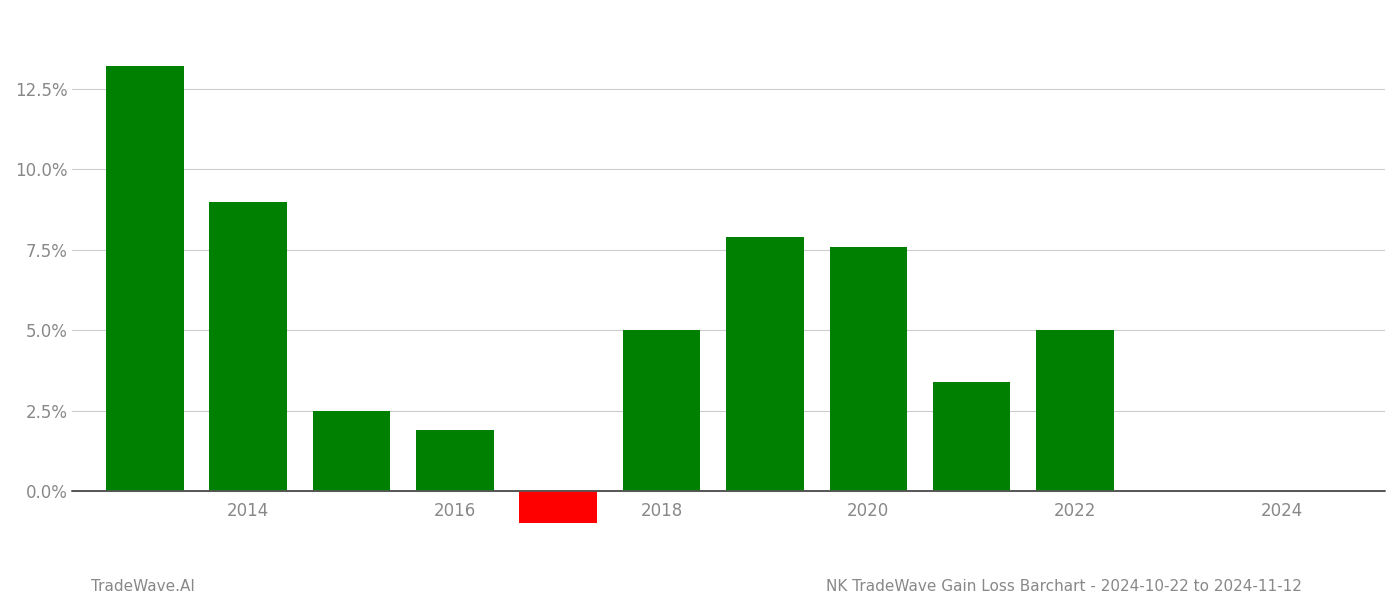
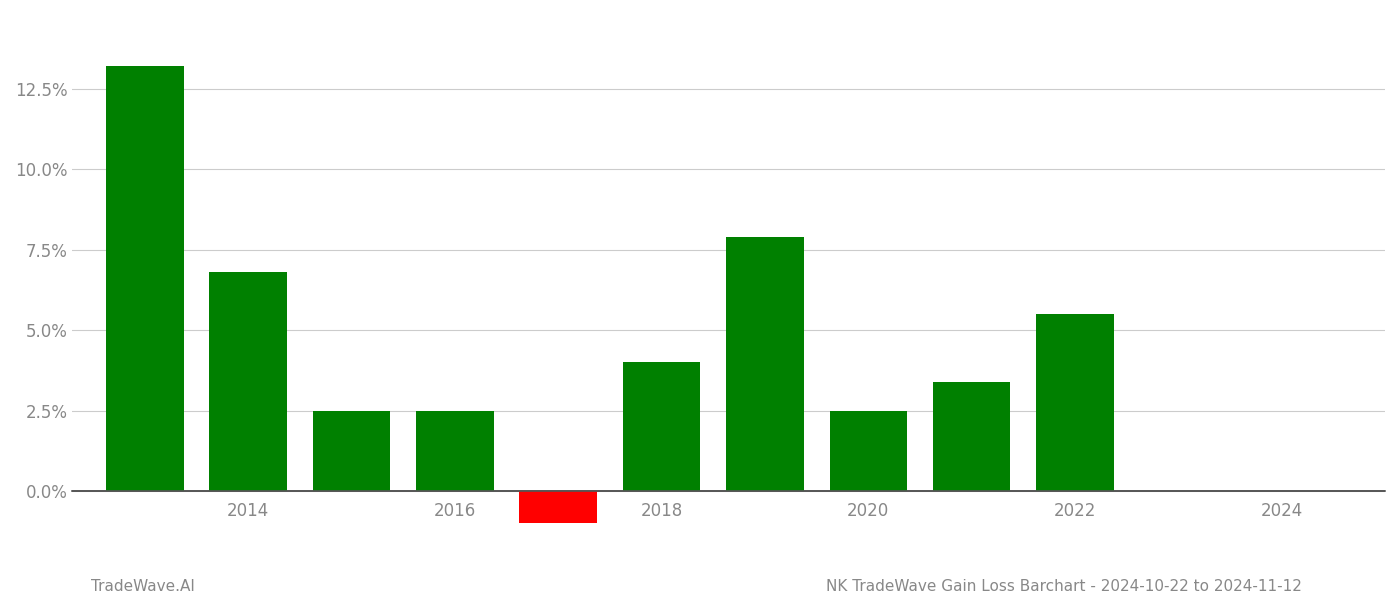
2014: 9.0% -> 6.8%
2016: 1.9% -> 2.5%
2018: 5.0% -> 4.0%
2020: 7.6% -> 2.5%
2022: 5.0% -> 5.5%
